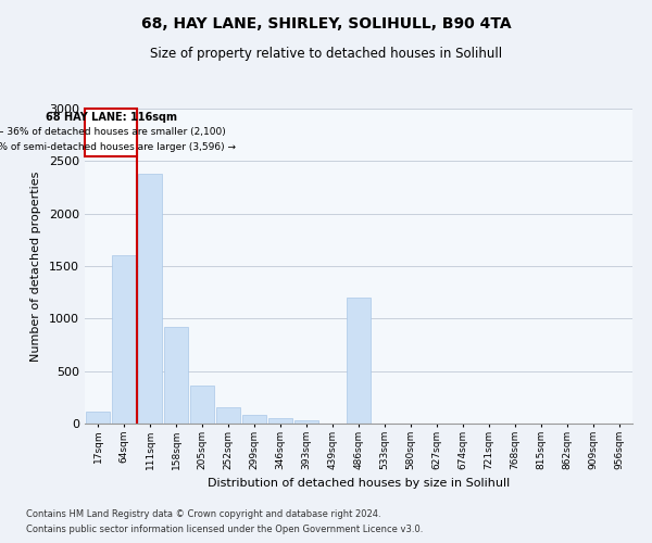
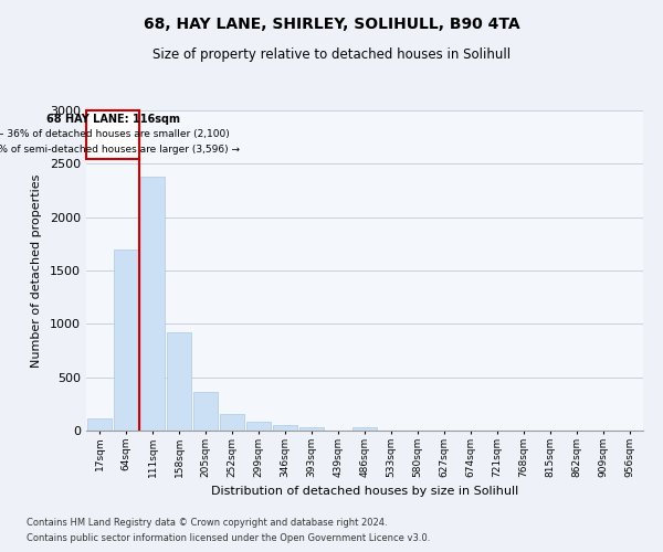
64sqm: 1600 -> 1700
486sqm: 1200 -> 40
